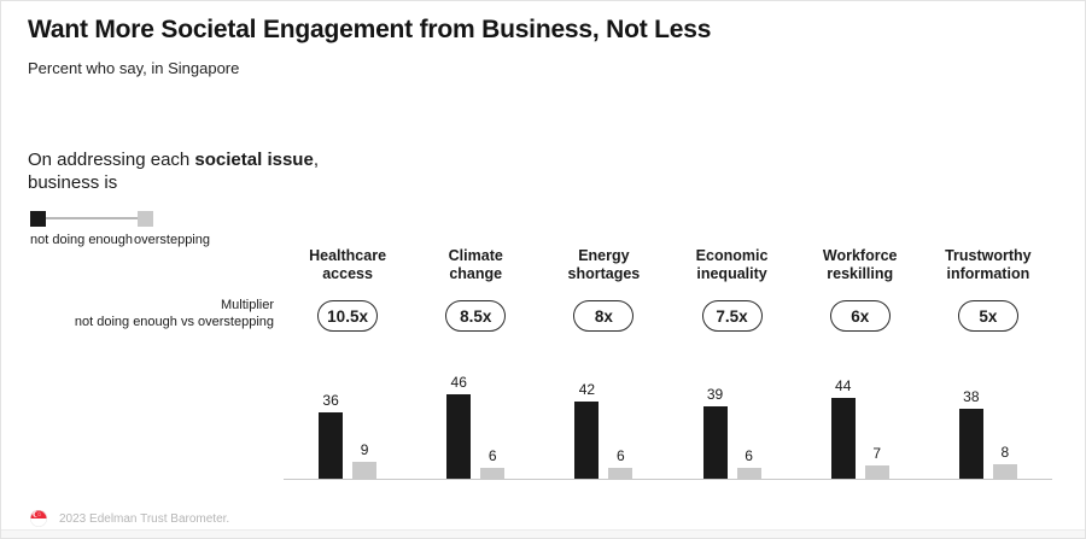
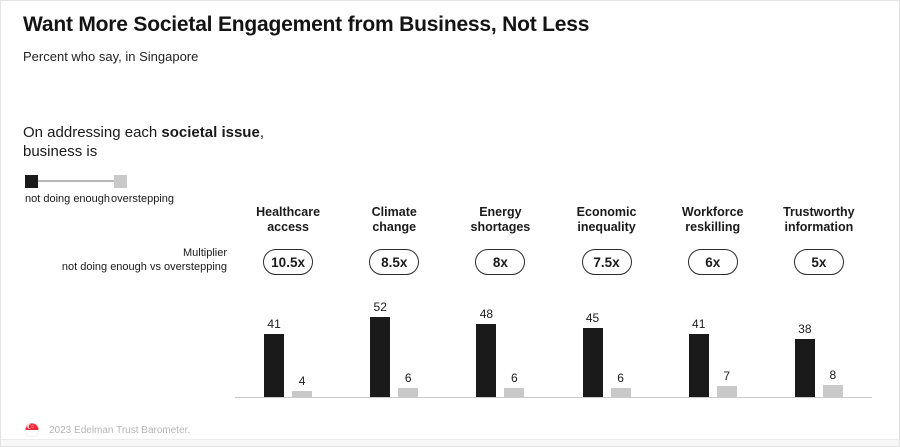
not doing enough/Healthcare access: 36 -> 41
overstepping/Healthcare access: 9 -> 4
not doing enough/Climate change: 46 -> 52
not doing enough/Energy shortages: 42 -> 48
not doing enough/Economic inequality: 39 -> 45
not doing enough/Workforce reskilling: 44 -> 41
